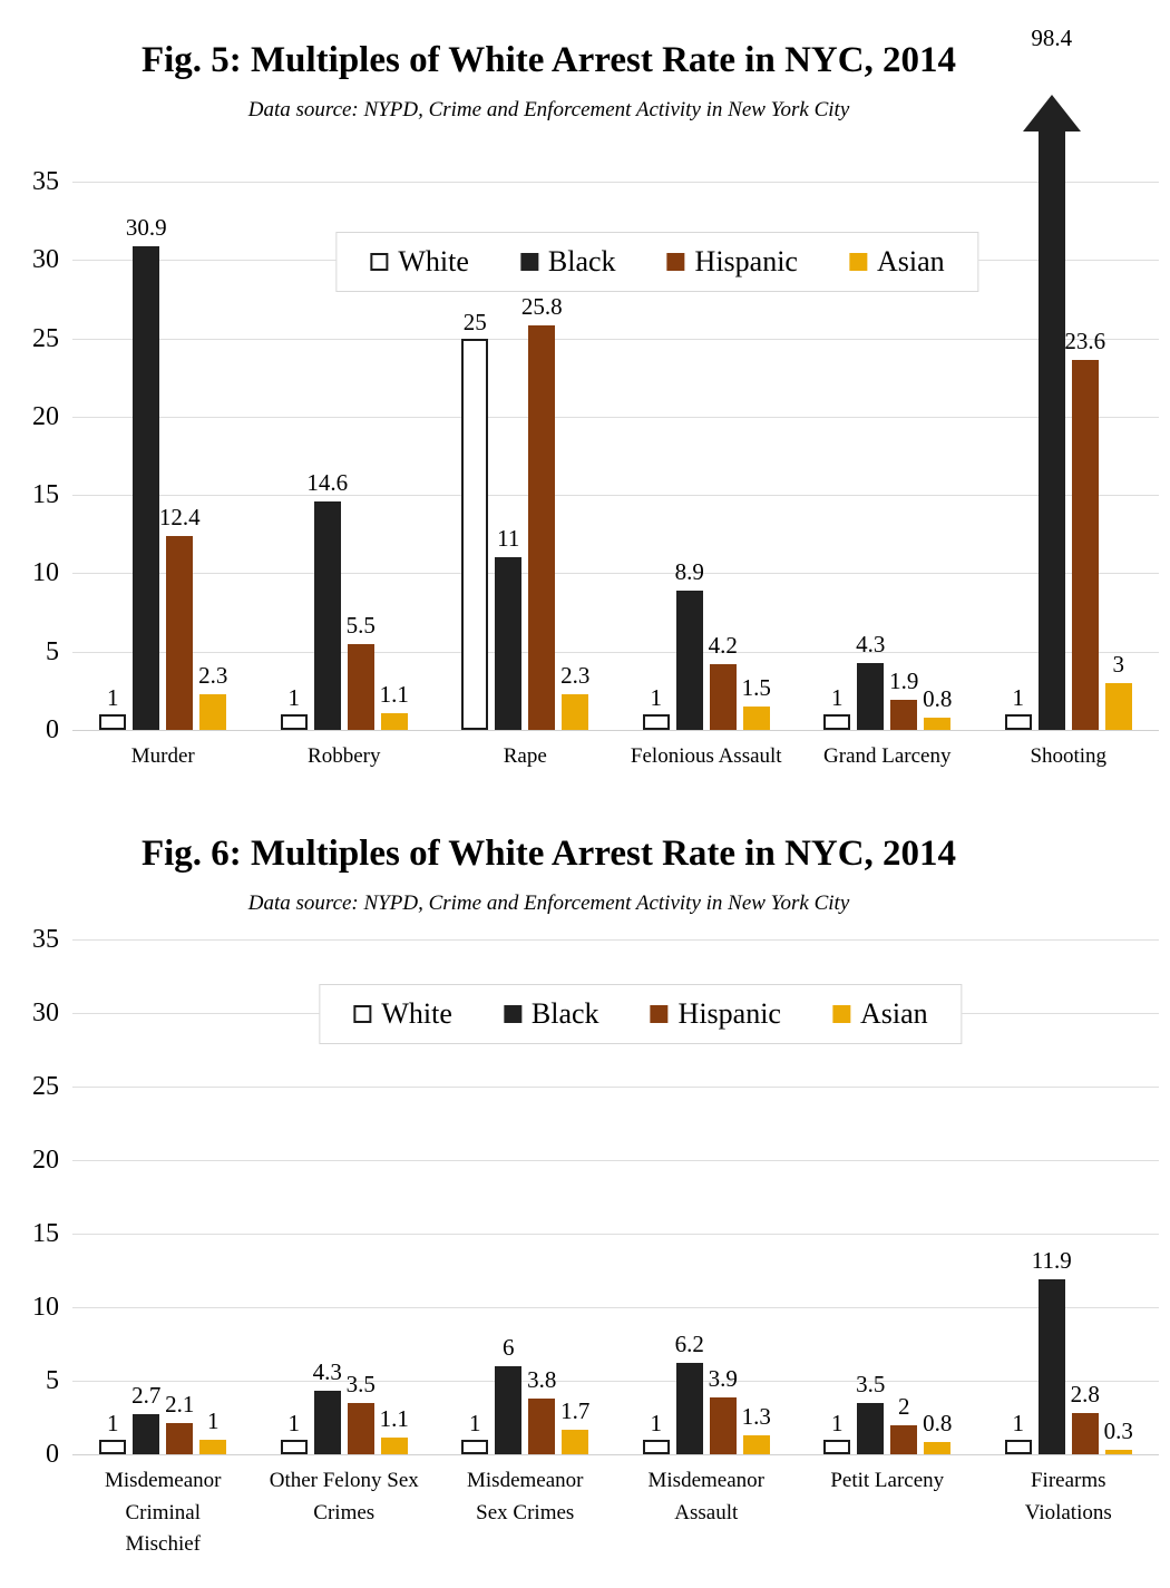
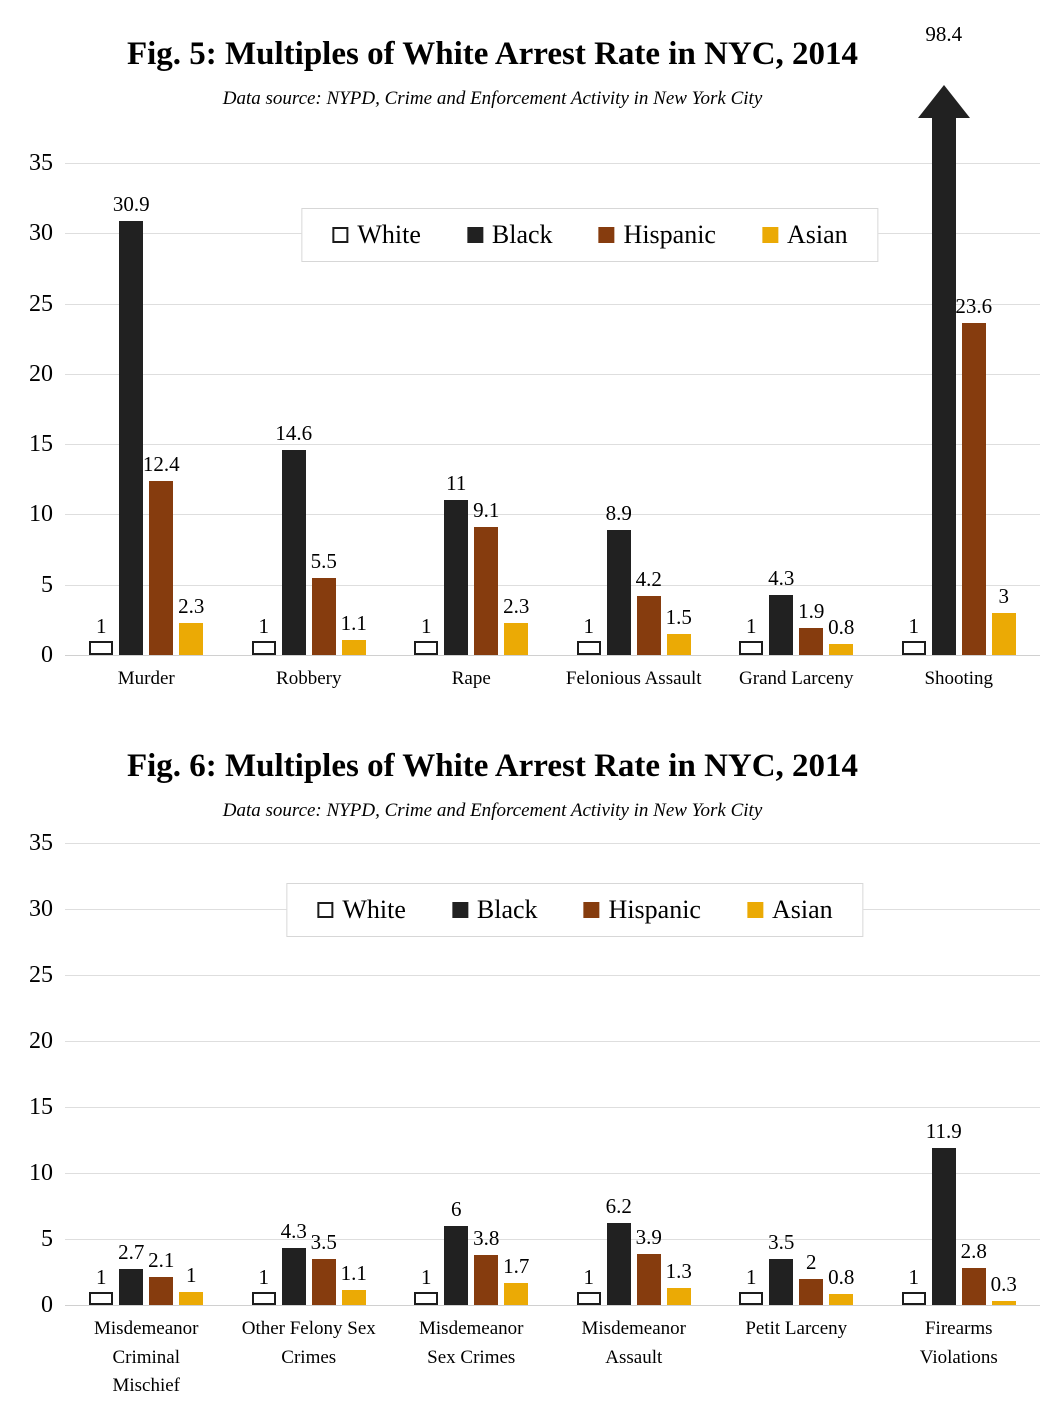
Fig. 5: Multiples of White Arrest Rate in NYC, 2014/White/Rape: 25 -> 1
Fig. 5: Multiples of White Arrest Rate in NYC, 2014/Hispanic/Rape: 25.8 -> 9.1
